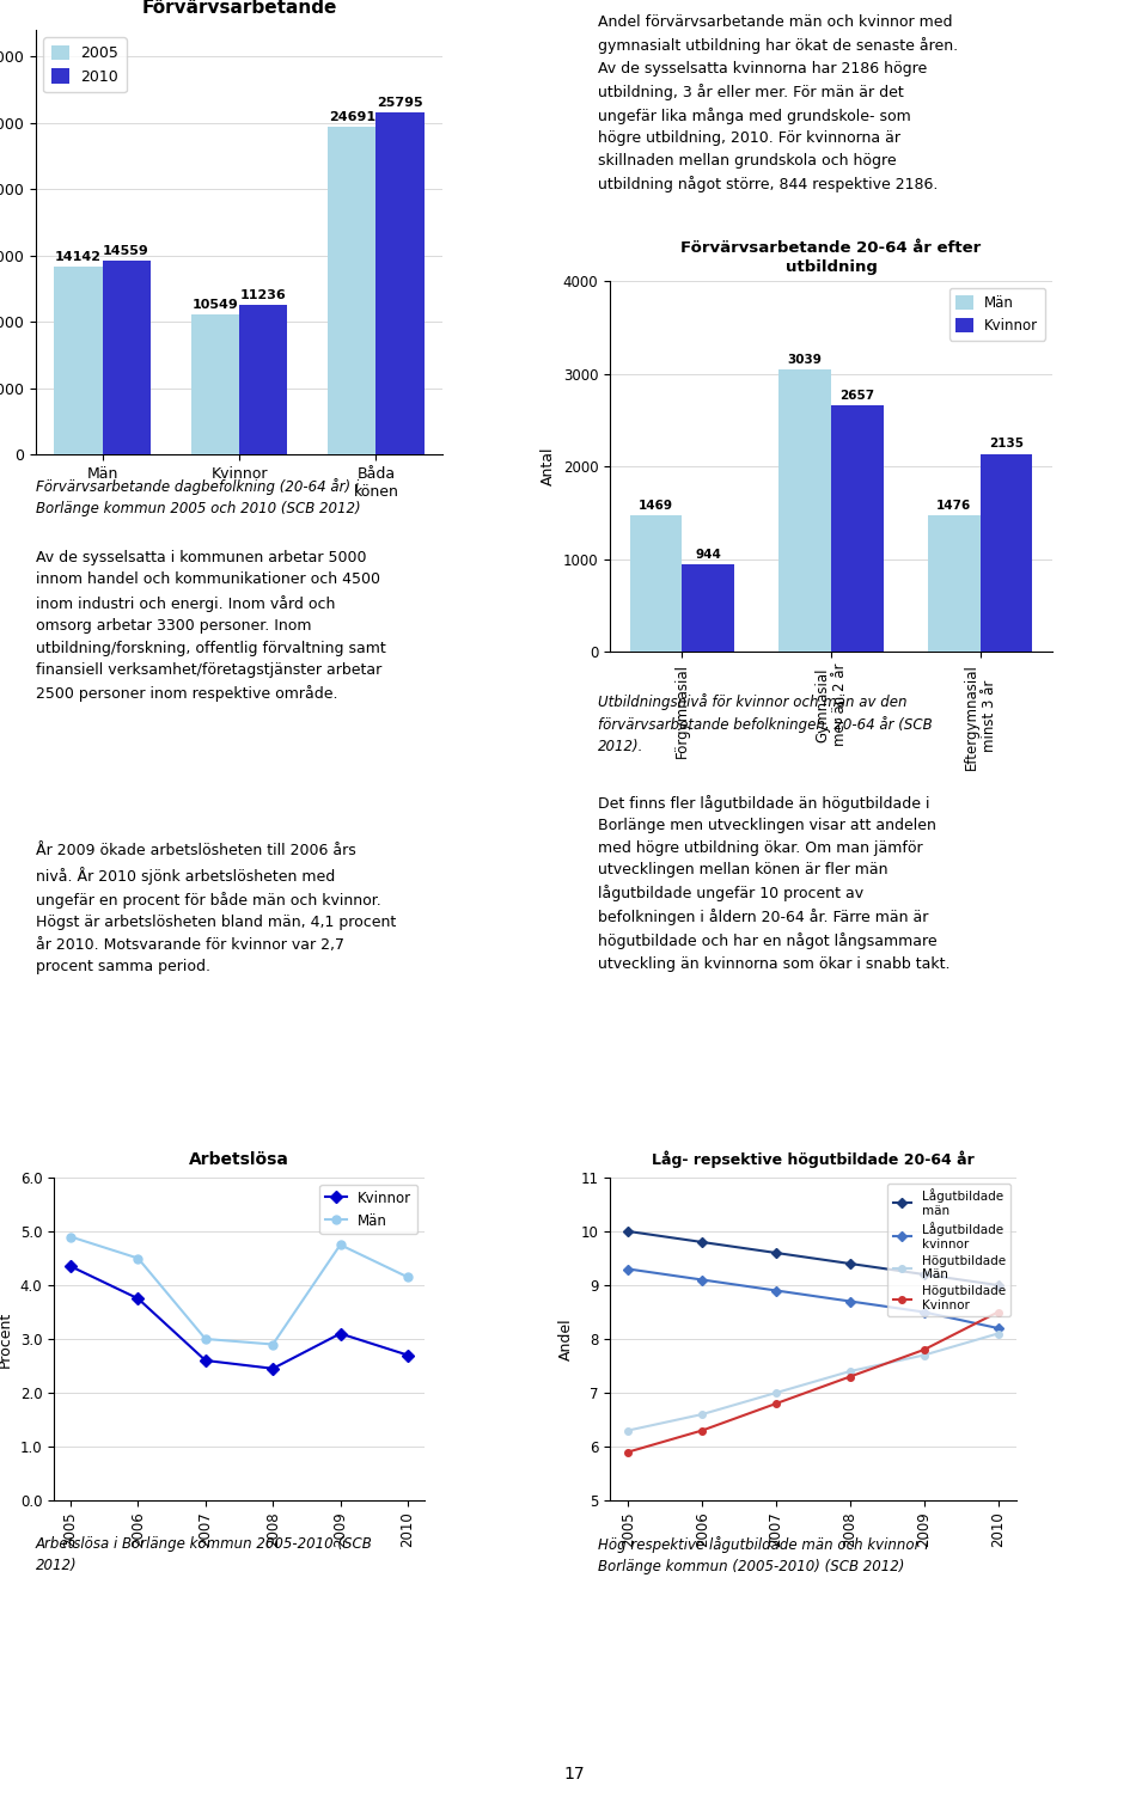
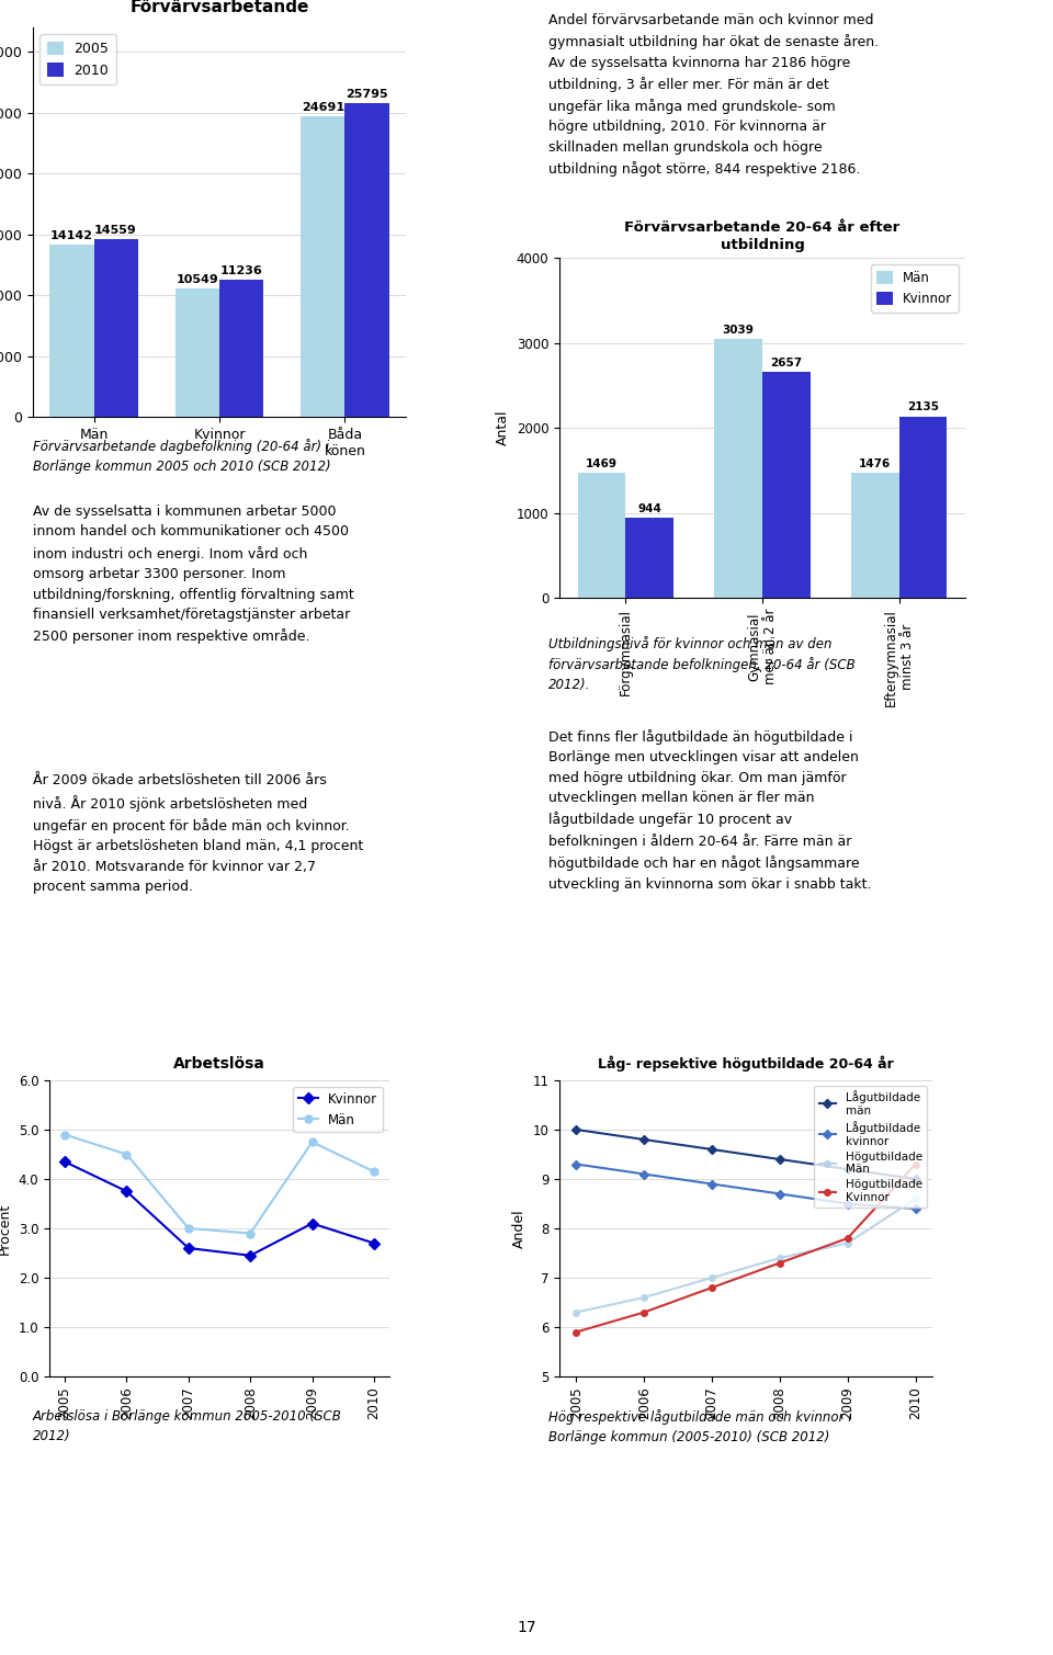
Låg- repsektive högutbildade 20-64 år/Lågutbildade kvinnor/2010: 8.2 -> 8.4
Låg- repsektive högutbildade 20-64 år/Högutbildade Män/2010: 8.1 -> 8.6
Låg- repsektive högutbildade 20-64 år/Högutbildade Kvinnor/2010: 8.5 -> 9.3
